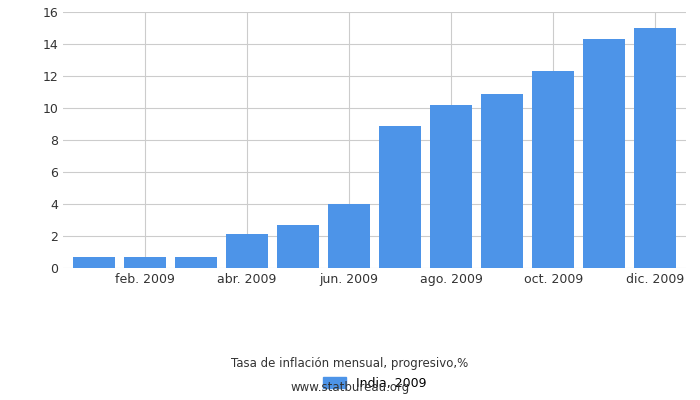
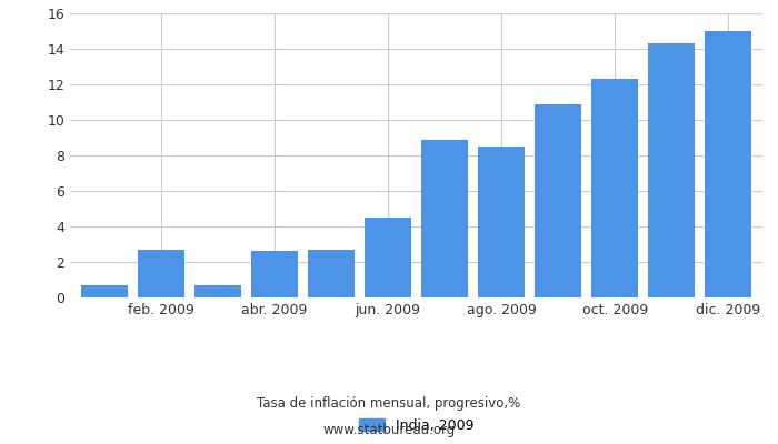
feb. 2009: 0.7 -> 2.7
abr. 2009: 2.1 -> 2.6
jun. 2009: 4.0 -> 4.5
ago. 2009: 10.2 -> 8.5
